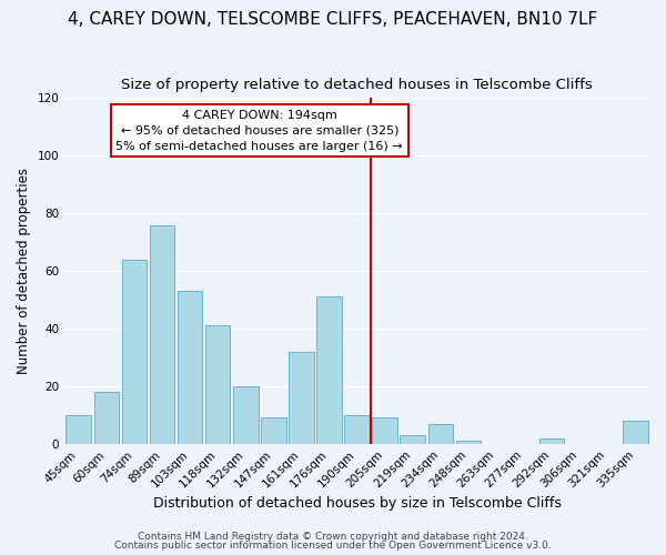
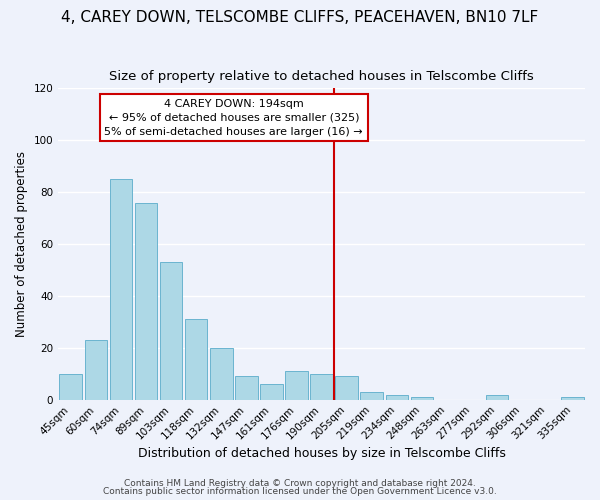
60sqm: 18 -> 23
74sqm: 64 -> 85
118sqm: 41 -> 31
161sqm: 32 -> 6
176sqm: 51 -> 11
234sqm: 7 -> 2
335sqm: 8 -> 1
